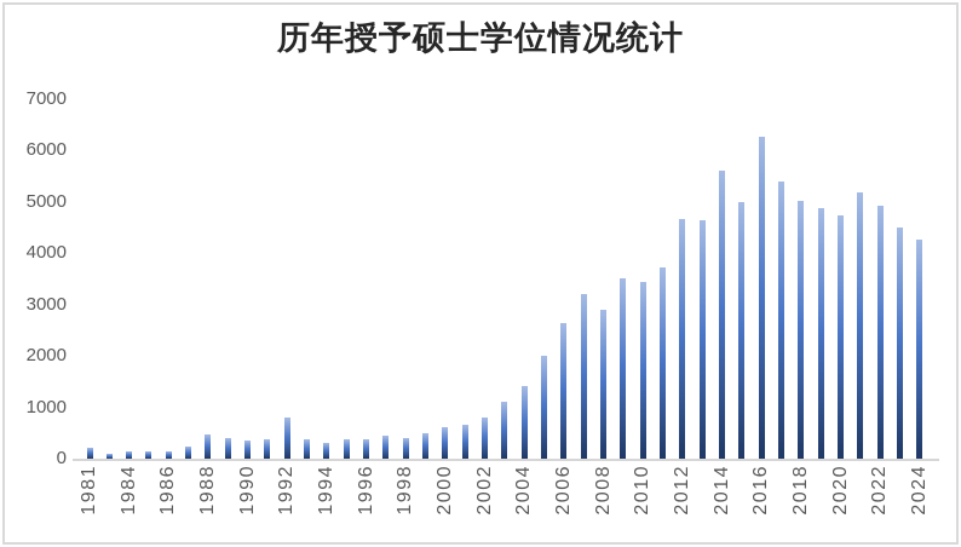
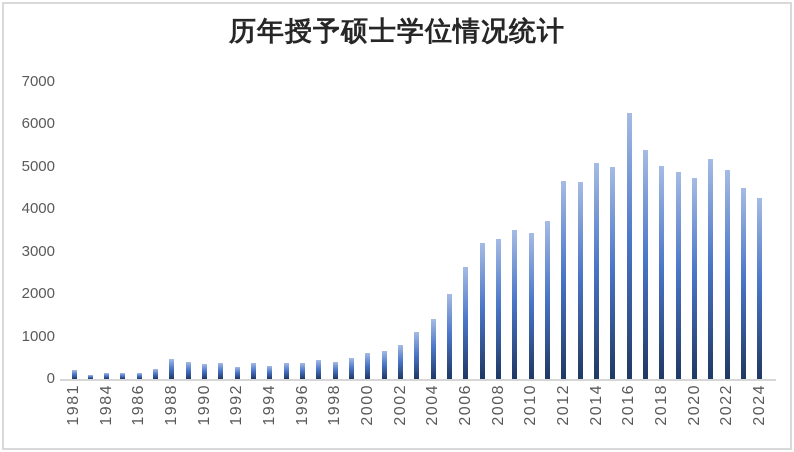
1992: 800 -> 300
2008: 2900 -> 3300
2014: 5600 -> 5100
